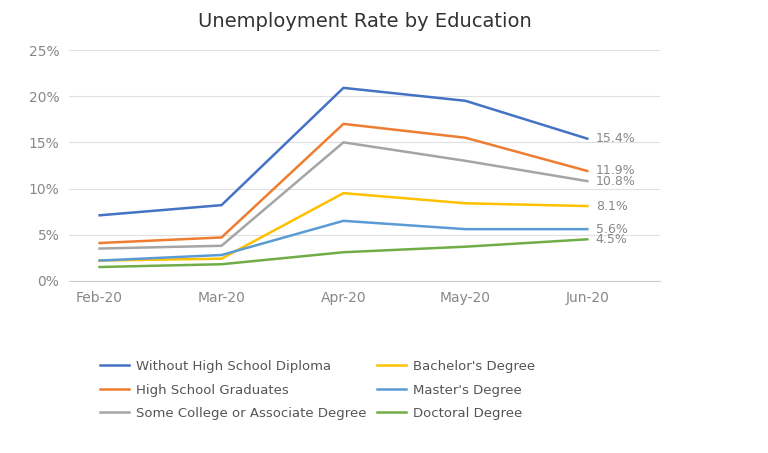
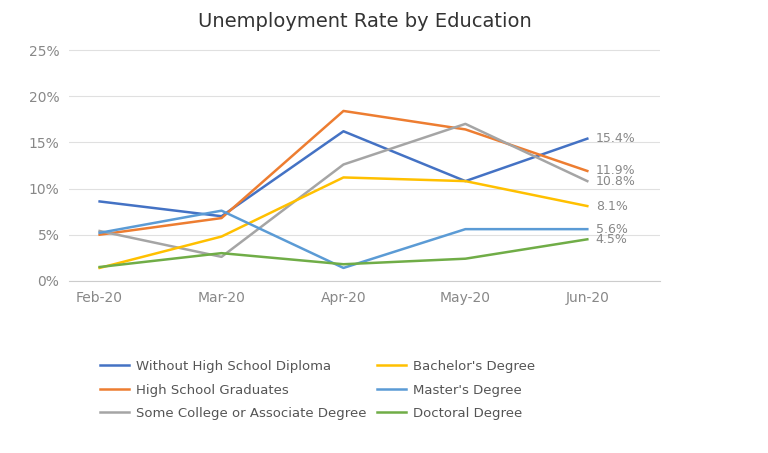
Without High School Diploma/Feb-20: 7.1% -> 8.6%
High School Graduates/Feb-20: 4.1% -> 5.0%
Some College or Associate Degree/Feb-20: 3.5% -> 5.4%
Bachelor's Degree/Feb-20: 2.2% -> 1.4%
Master's Degree/Feb-20: 2.2% -> 5.2%
Without High School Diploma/Mar-20: 8.2% -> 7.0%
High School Graduates/Mar-20: 4.7% -> 6.8%
Some College or Associate Degree/Mar-20: 3.8% -> 2.6%
Bachelor's Degree/Mar-20: 2.4% -> 4.8%
Master's Degree/Mar-20: 2.8% -> 7.6%
Doctoral Degree/Mar-20: 1.8% -> 3.0%
Without High School Diploma/Apr-20: 20.9% -> 16.2%
High School Graduates/Apr-20: 17.0% -> 18.4%
Some College or Associate Degree/Apr-20: 15.0% -> 12.6%
Bachelor's Degree/Apr-20: 9.5% -> 11.2%
Master's Degree/Apr-20: 6.5% -> 1.4%
Doctoral Degree/Apr-20: 3.1% -> 1.8%
Without High School Diploma/May-20: 19.5% -> 10.8%
High School Graduates/May-20: 15.5% -> 16.4%
Some College or Associate Degree/May-20: 13.0% -> 17.0%
Bachelor's Degree/May-20: 8.4% -> 10.8%
Doctoral Degree/May-20: 3.7% -> 2.4%
